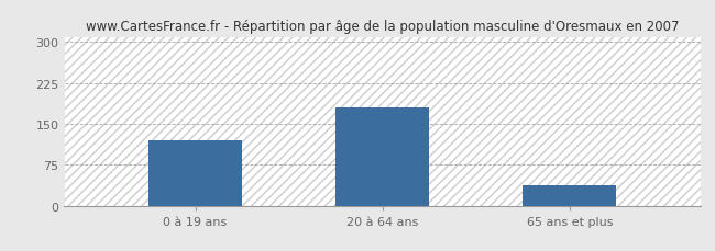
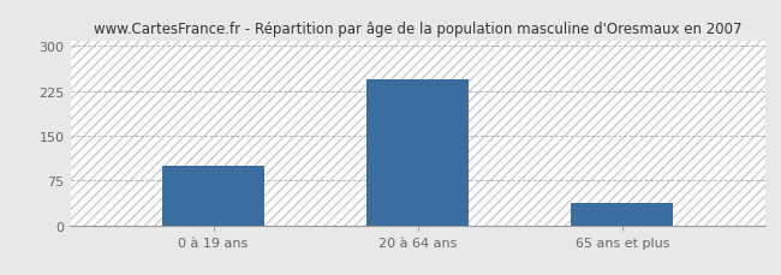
0 à 19 ans: 120 -> 100
20 à 64 ans: 180 -> 245
